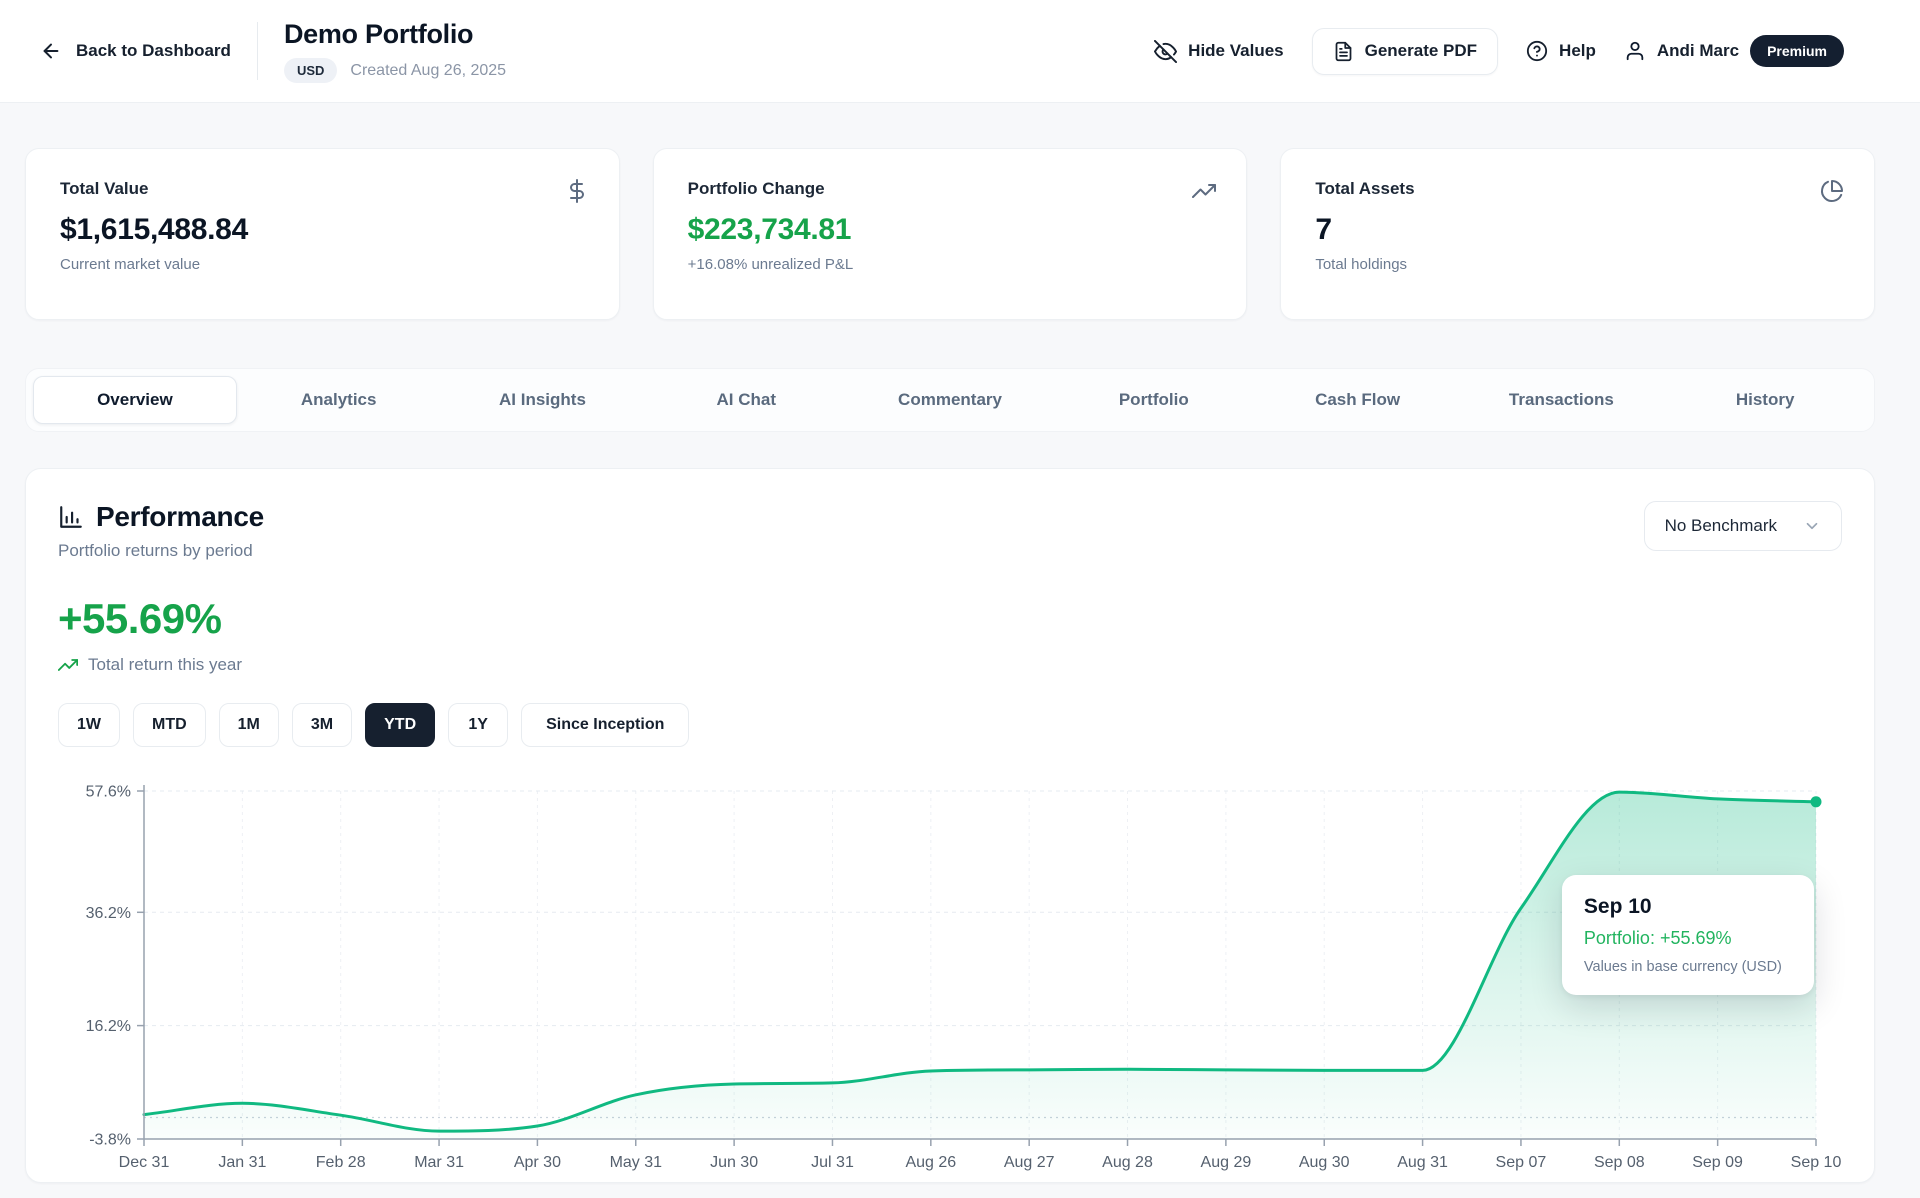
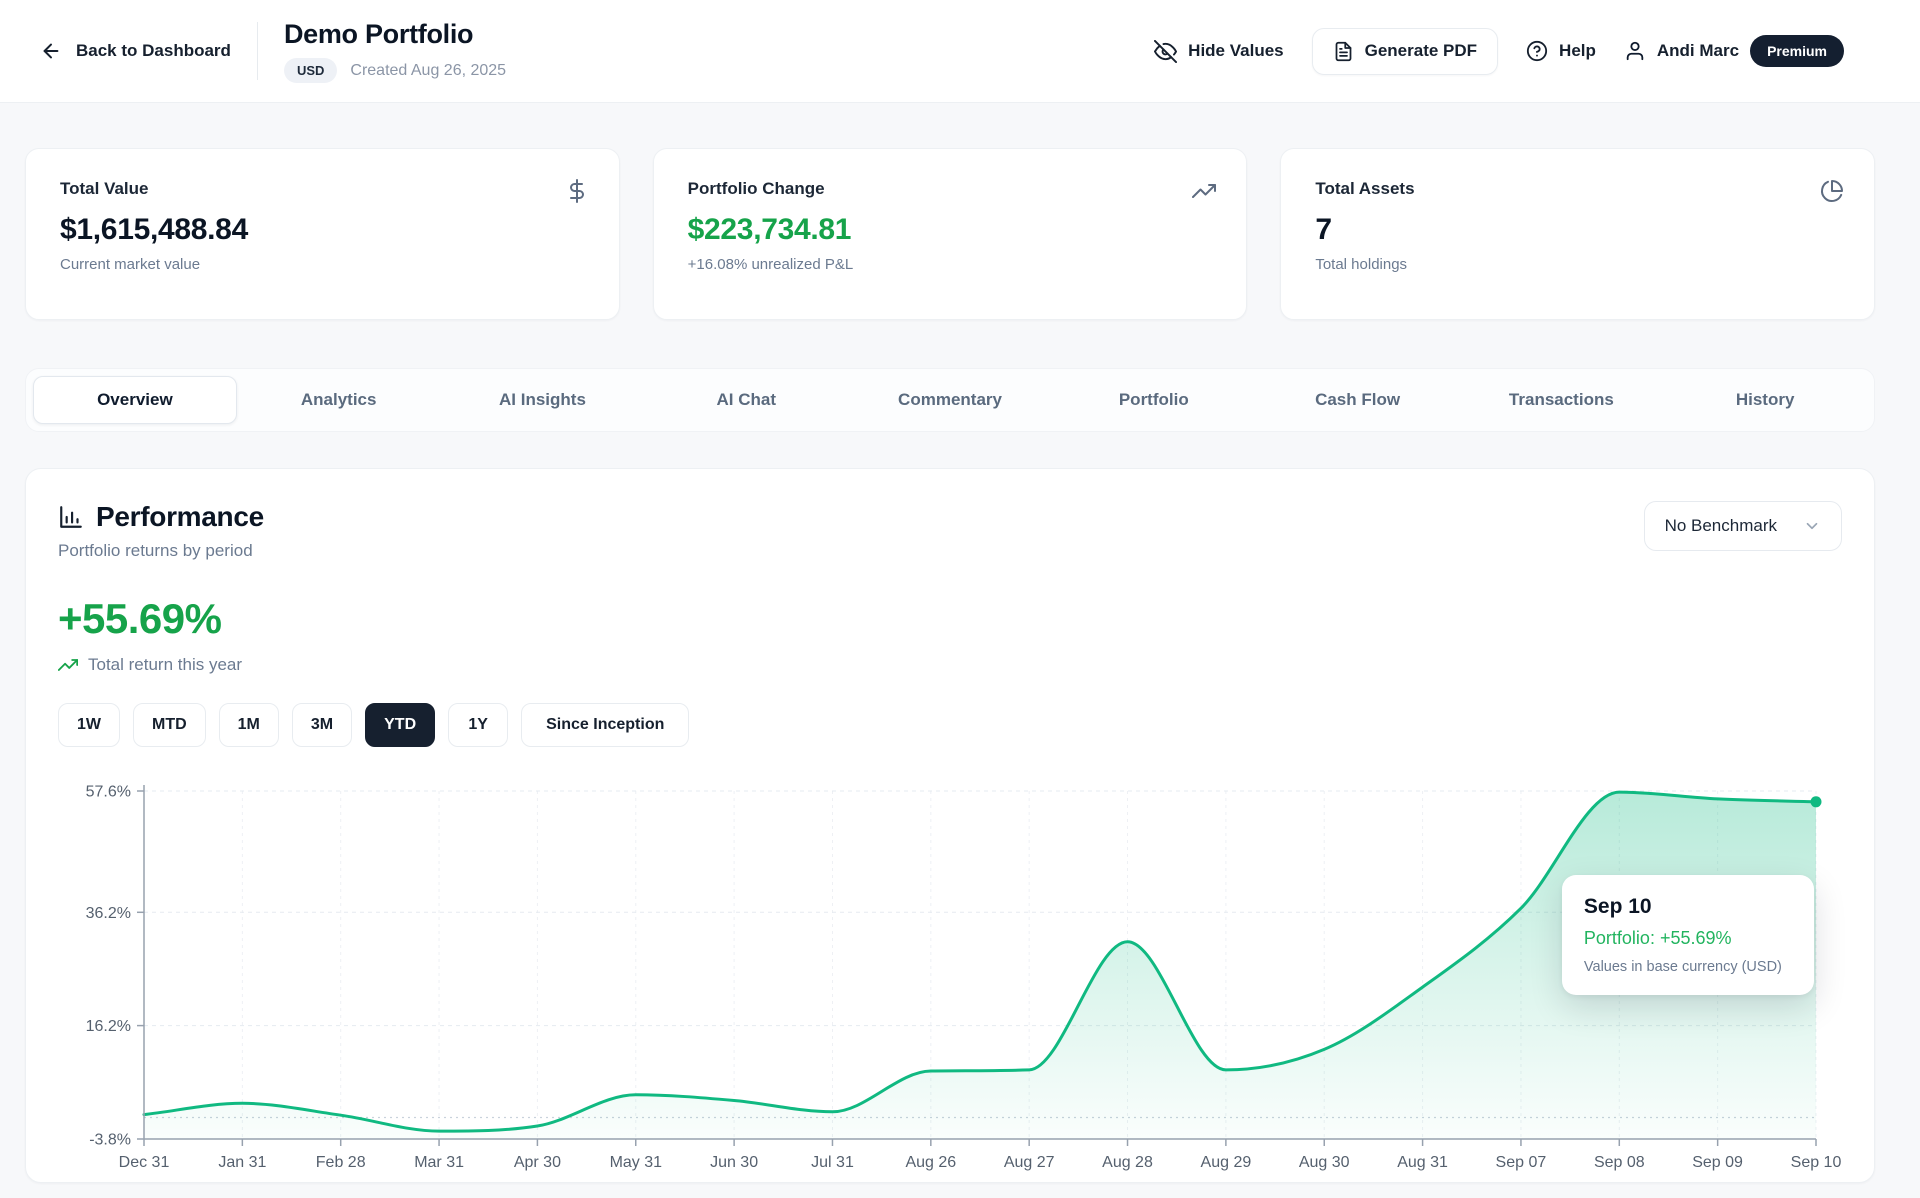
Jun 30: 6% -> 3%
Jul 31: 6% -> 1%
Aug 28: 8% -> 31%
Aug 30: 8% -> 12%
Aug 31: 8% -> 23%
